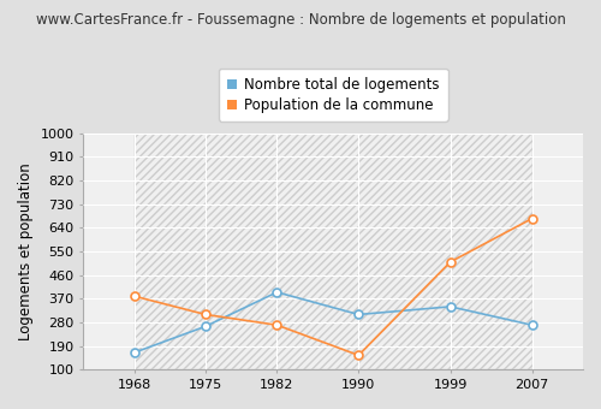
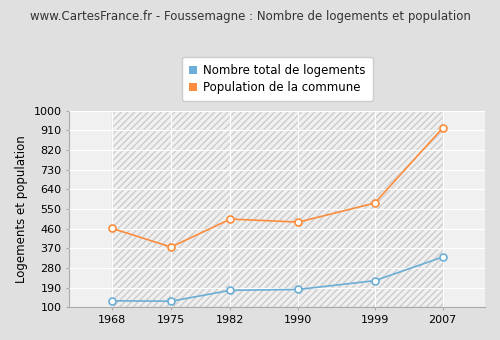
Nombre total de logements/1968: 165 -> 130
Population de la commune/1968: 380 -> 462
Nombre total de logements/1975: 265 -> 128
Population de la commune/1975: 310 -> 376
Nombre total de logements/1982: 395 -> 178
Population de la commune/1982: 270 -> 504
Nombre total de logements/1990: 310 -> 182
Population de la commune/1990: 155 -> 490
Nombre total de logements/1999: 340 -> 222
Population de la commune/1999: 510 -> 577
Nombre total de logements/2007: 270 -> 330
Population de la commune/2007: 675 -> 920
